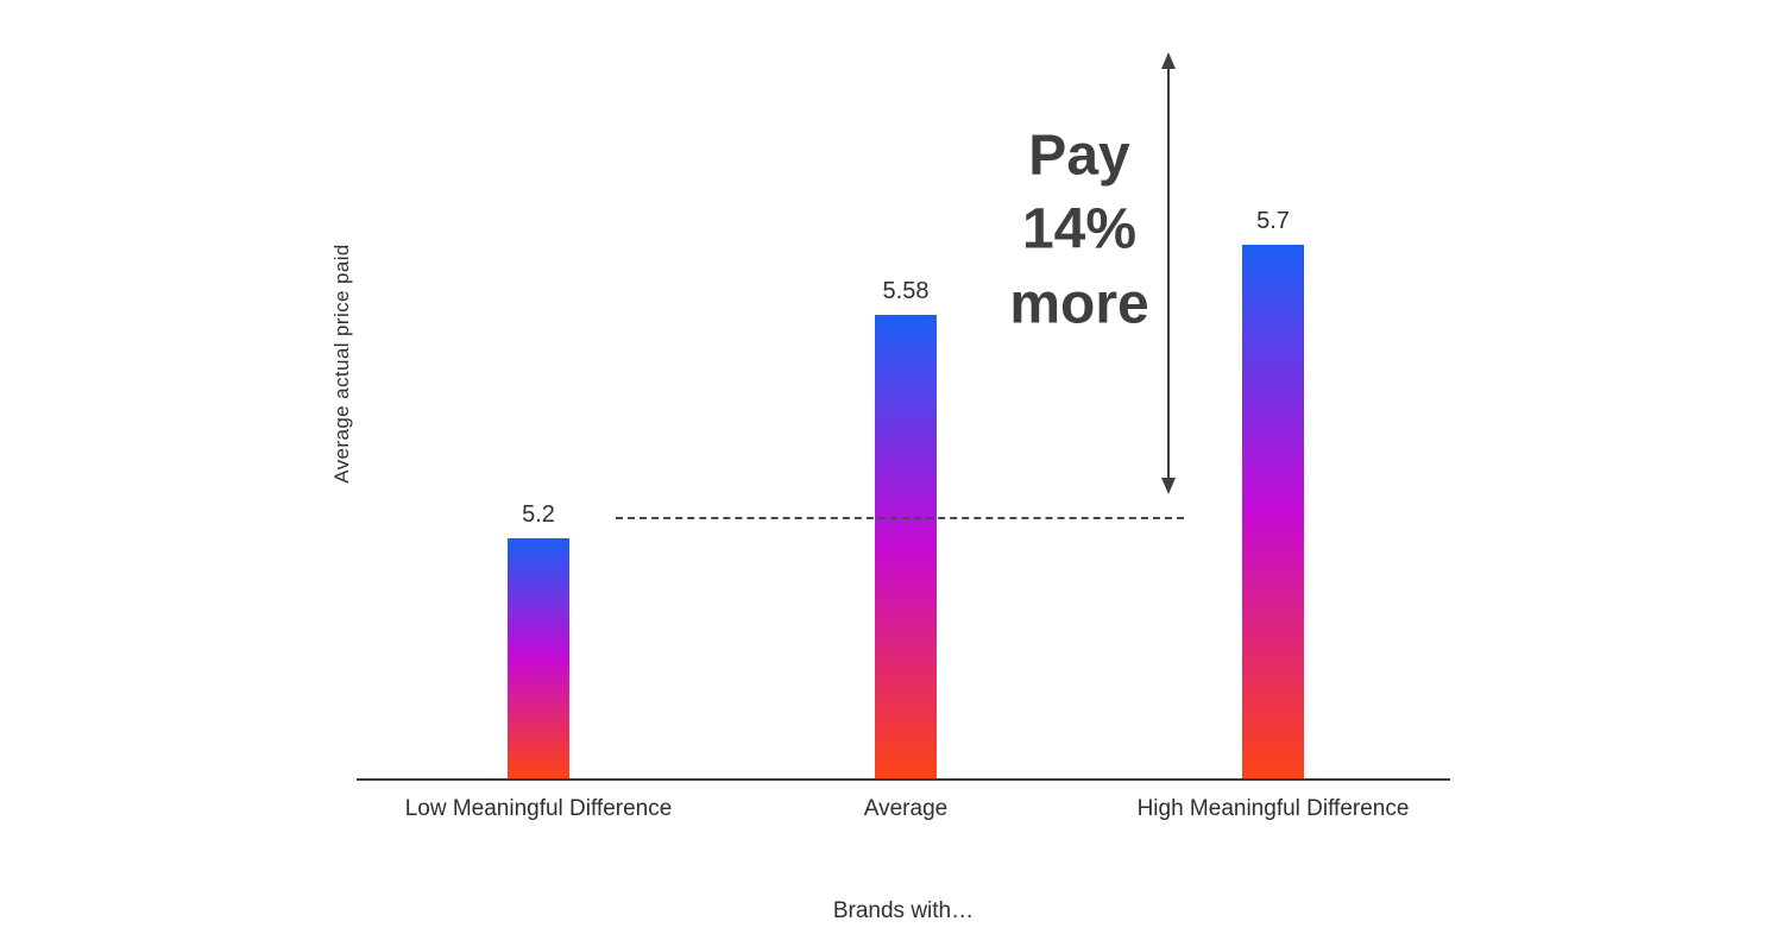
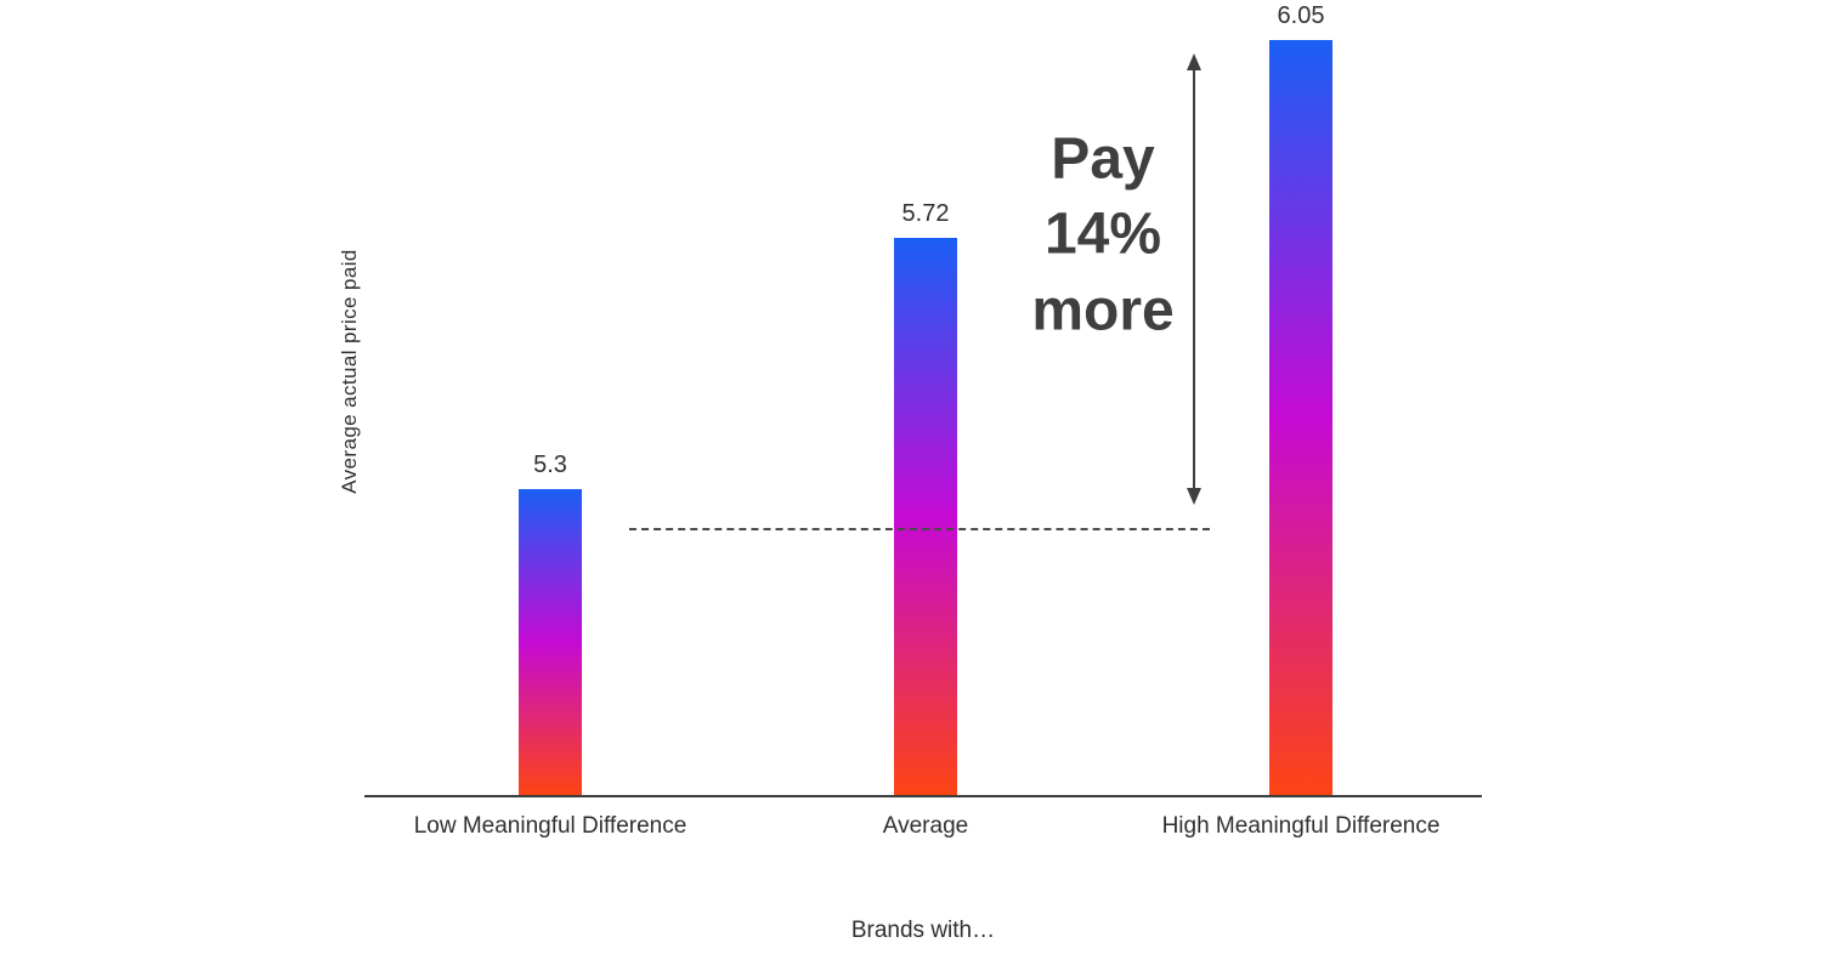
Low Meaningful Difference: 5.2 -> 5.3
Average: 5.58 -> 5.72
High Meaningful Difference: 5.7 -> 6.05
